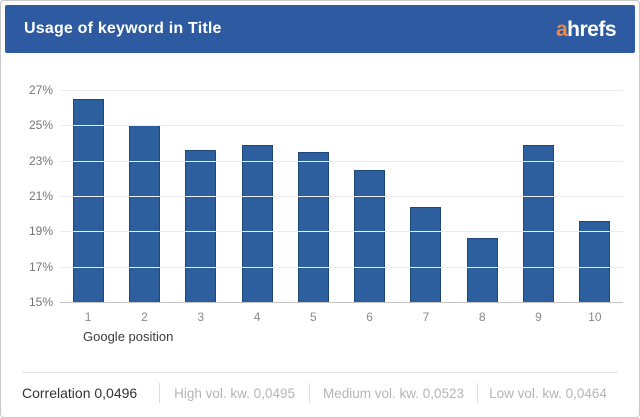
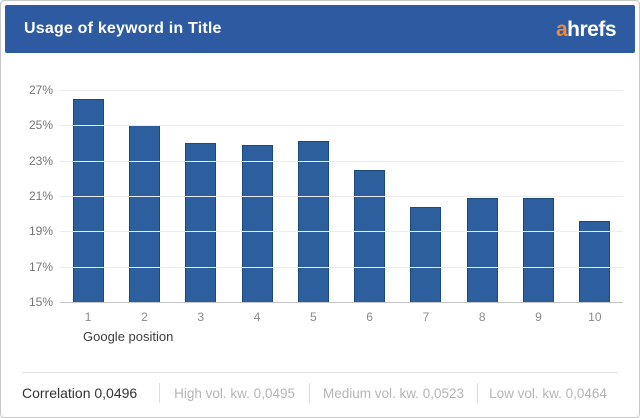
3: 23.6% -> 24.0%
5: 23.5% -> 24.1%
8: 18.6% -> 20.9%
9: 23.9% -> 20.9%
